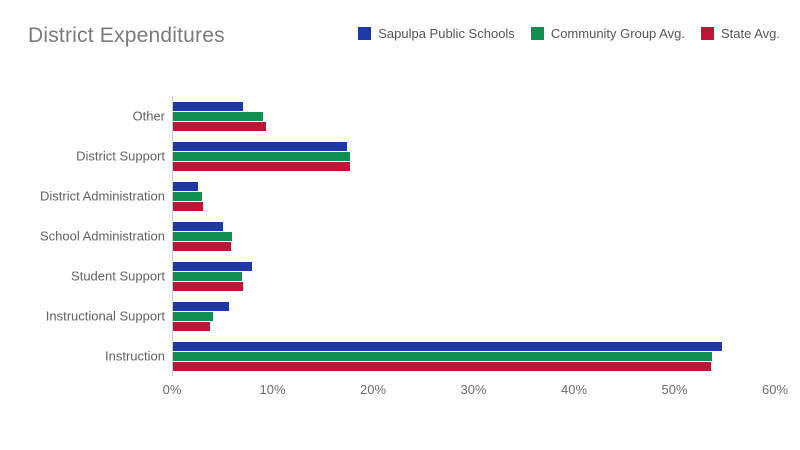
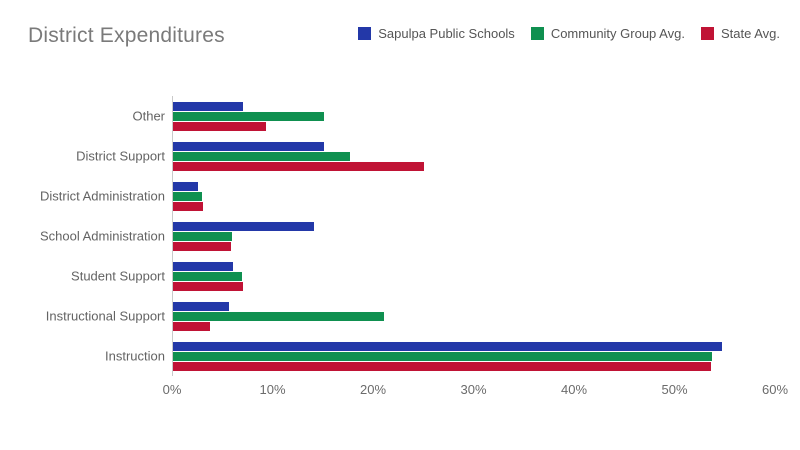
Community Group Avg./Other: 9% -> 15%
Sapulpa Public Schools/District Support: 17% -> 15%
State Avg./District Support: 18% -> 25%
Sapulpa Public Schools/School Administration: 5% -> 14%
Sapulpa Public Schools/Student Support: 8% -> 6%
Community Group Avg./Instructional Support: 4% -> 21%
